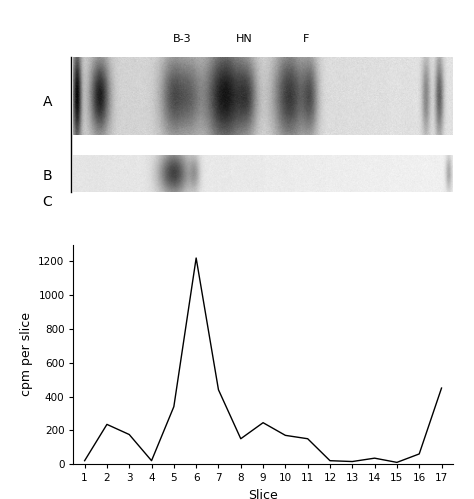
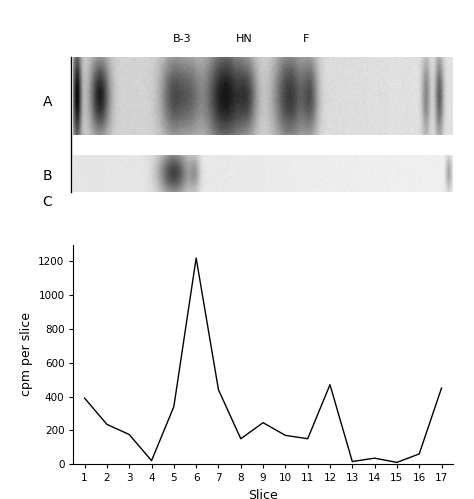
1: 20 -> 390
12: 20 -> 470
